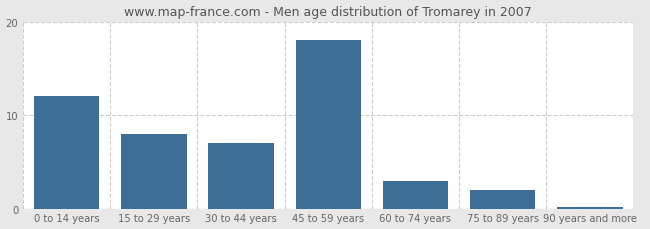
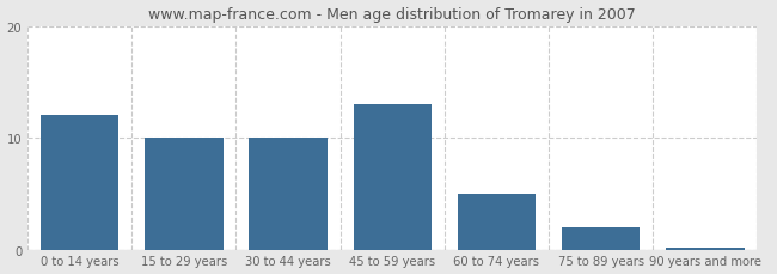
15 to 29 years: 8.0 -> 10.0
30 to 44 years: 7.0 -> 10.0
45 to 59 years: 18.0 -> 13.0
60 to 74 years: 3.0 -> 5.0
